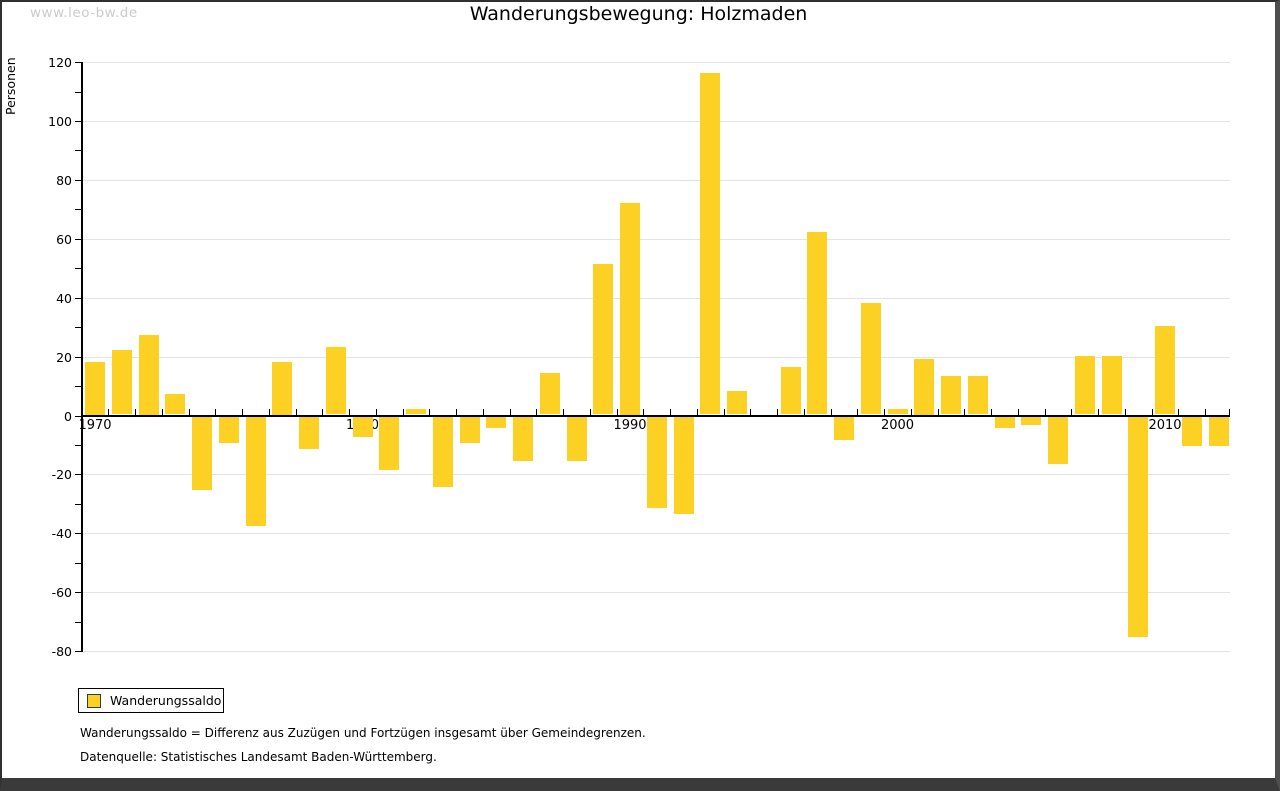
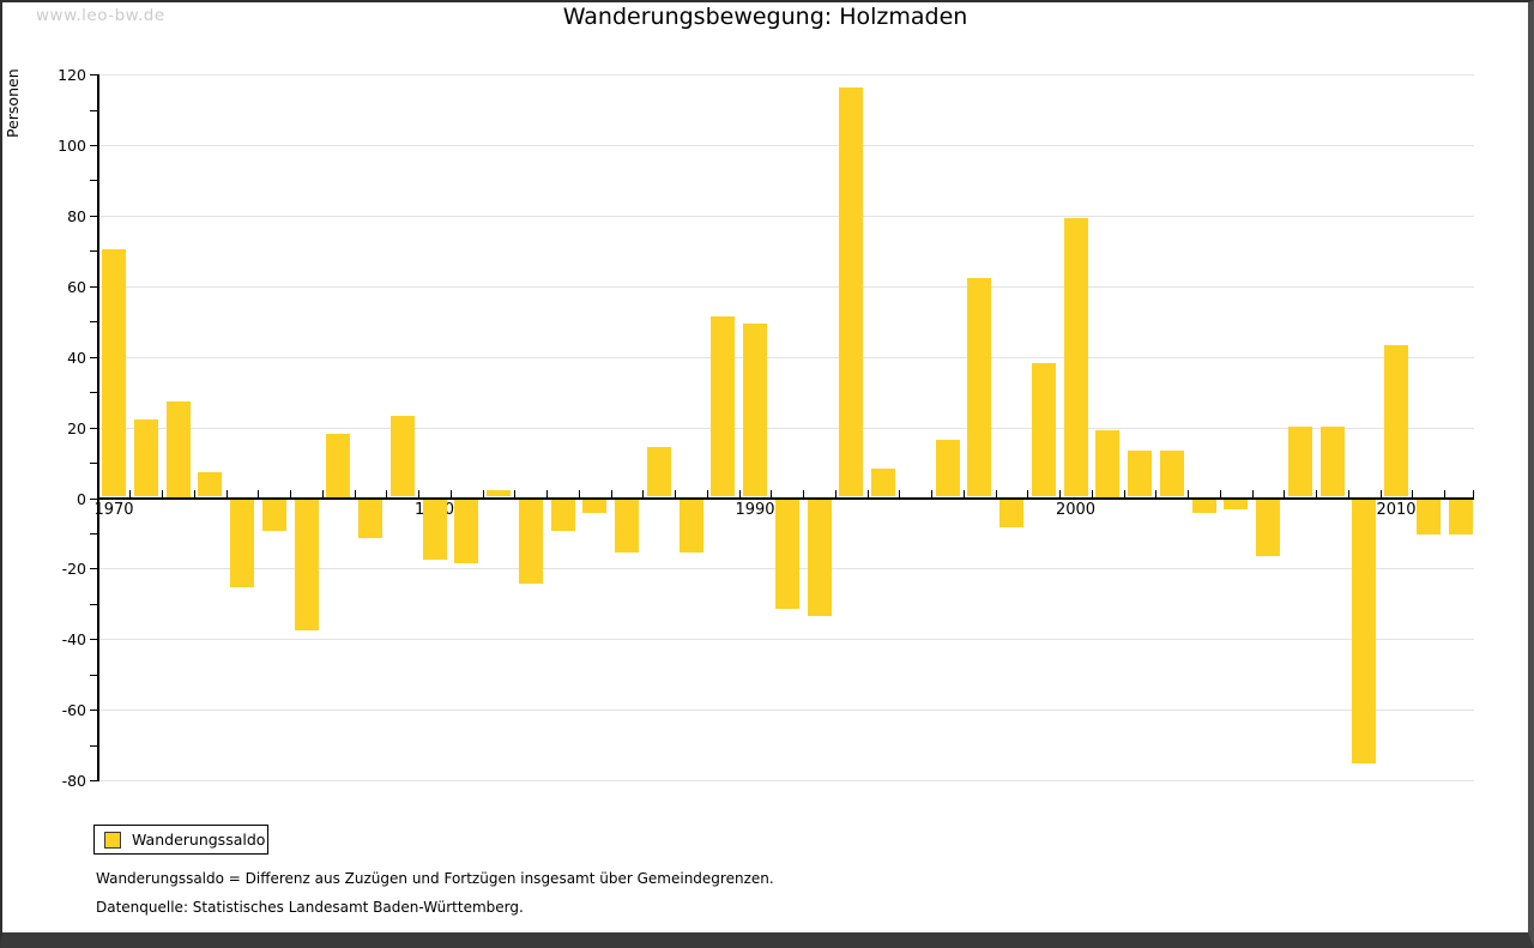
1970: 18 -> 70
1980: -7 -> -17
1990: 72 -> 49
2000: 2 -> 79
2010: 30 -> 43
